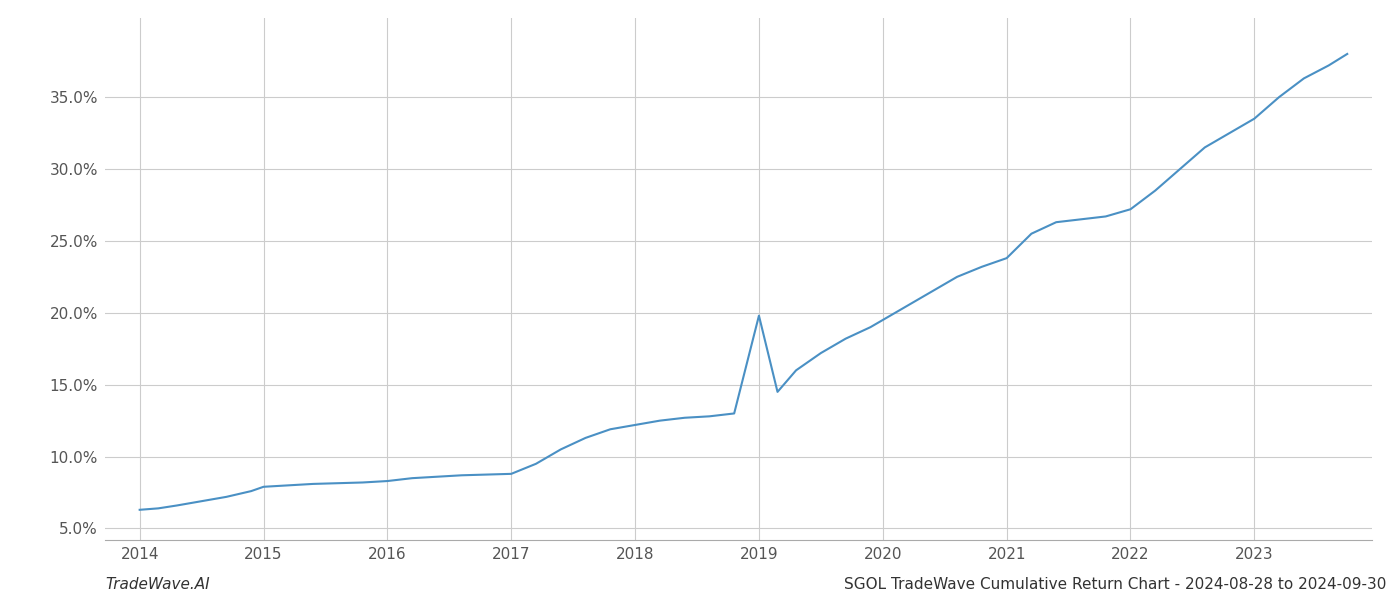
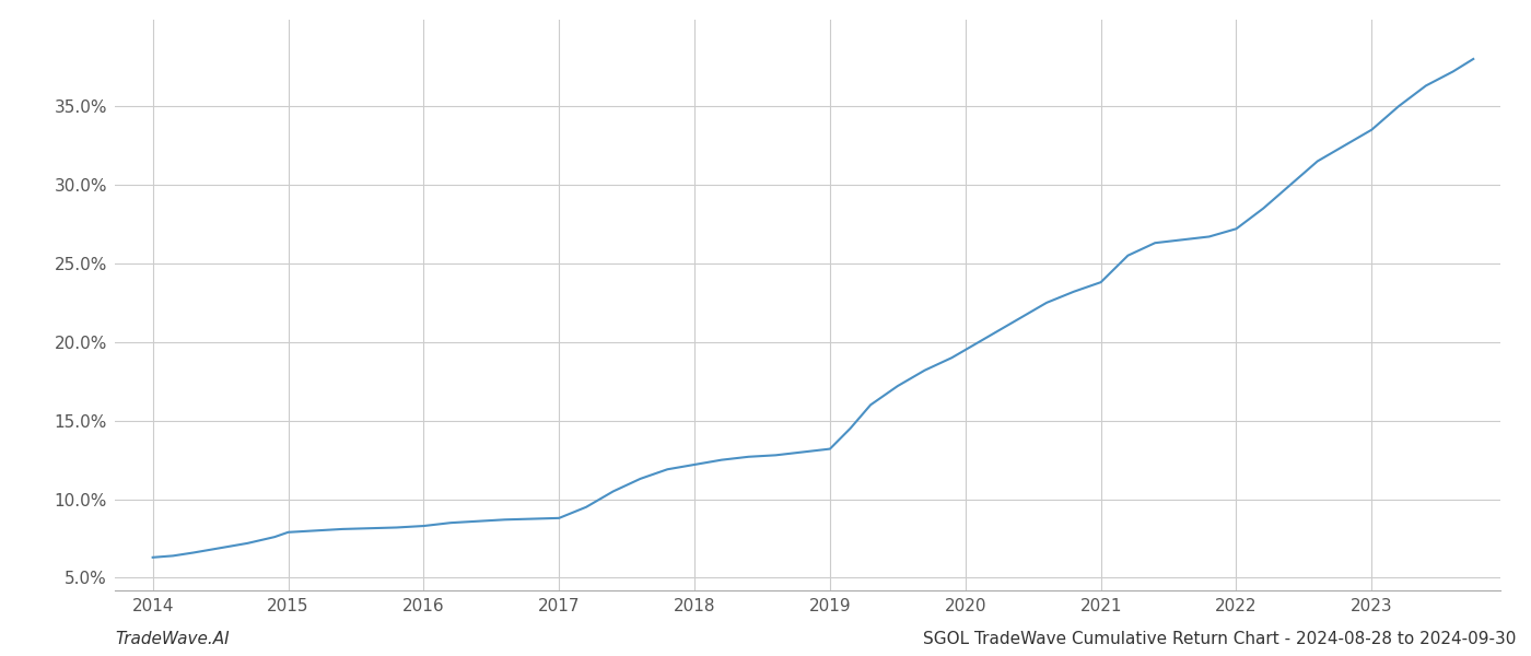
2019: 19.8% -> 13.2%
